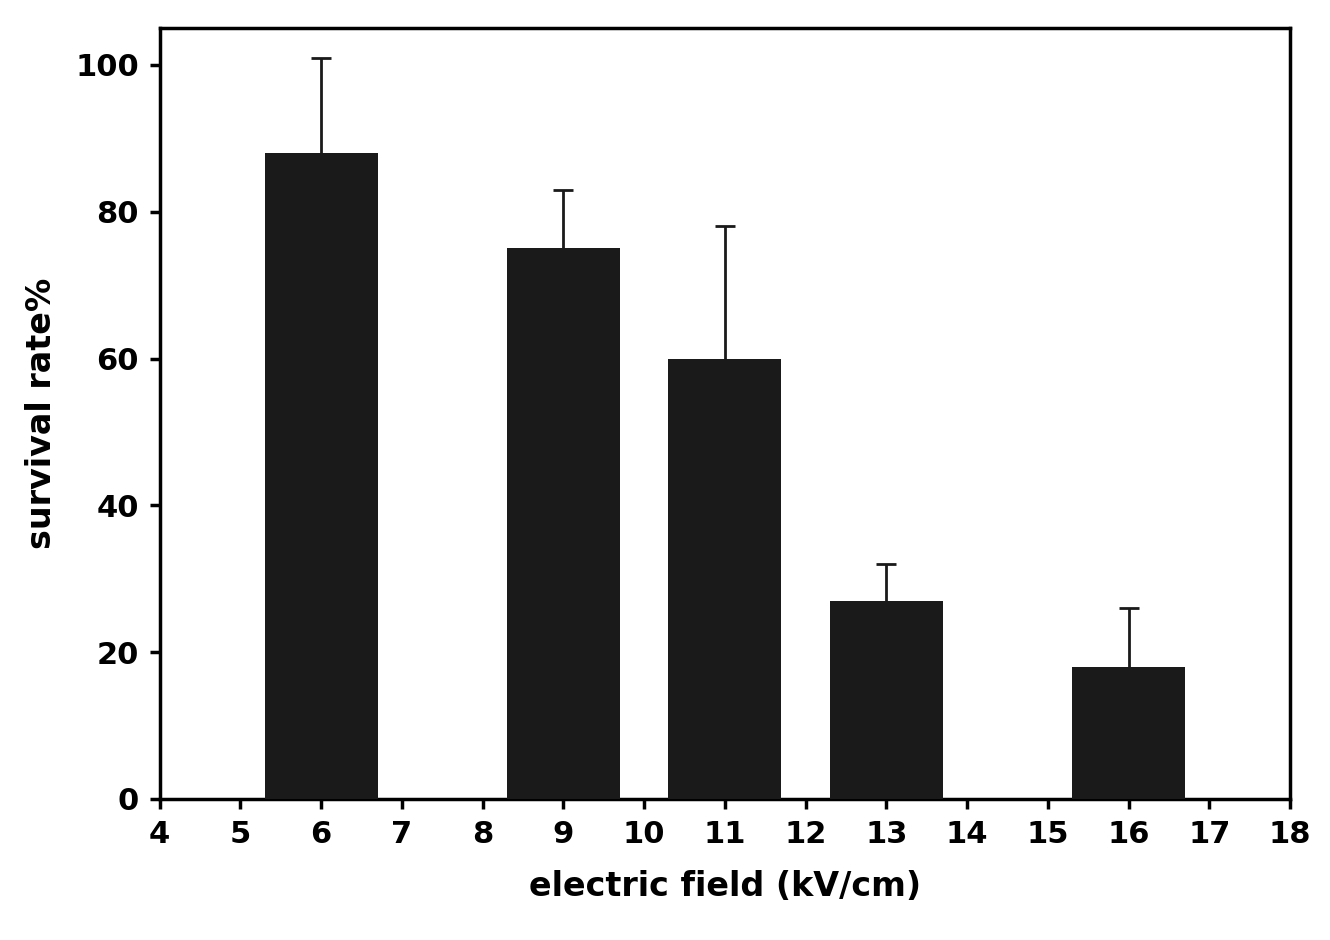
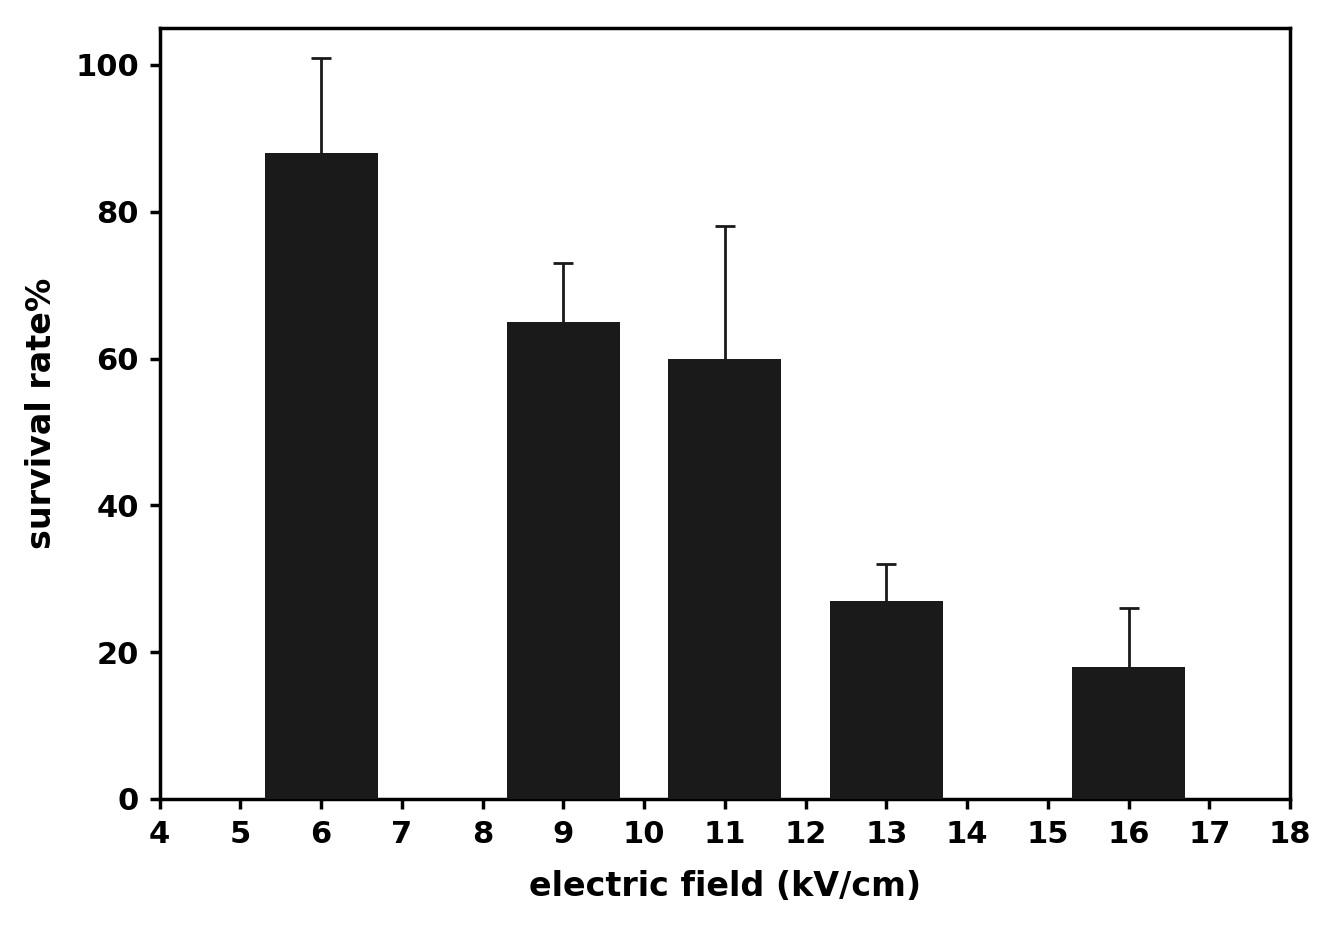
9: 75 -> 65
